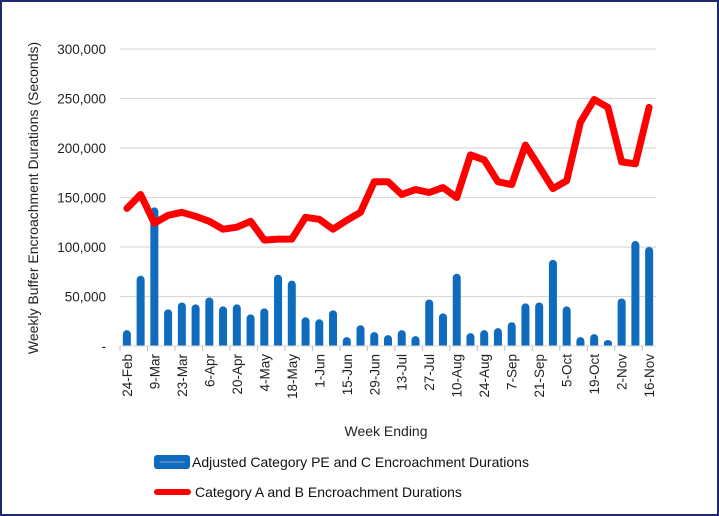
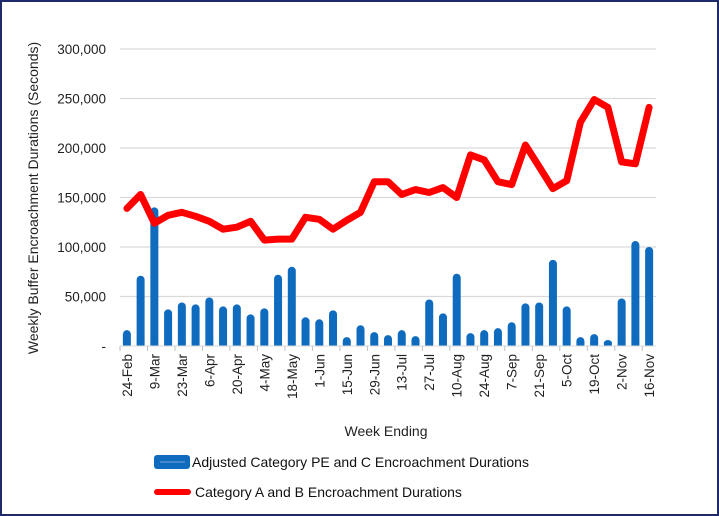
Adjusted Category PE and C Encroachment Durations/18-May: 70000 -> 80000
